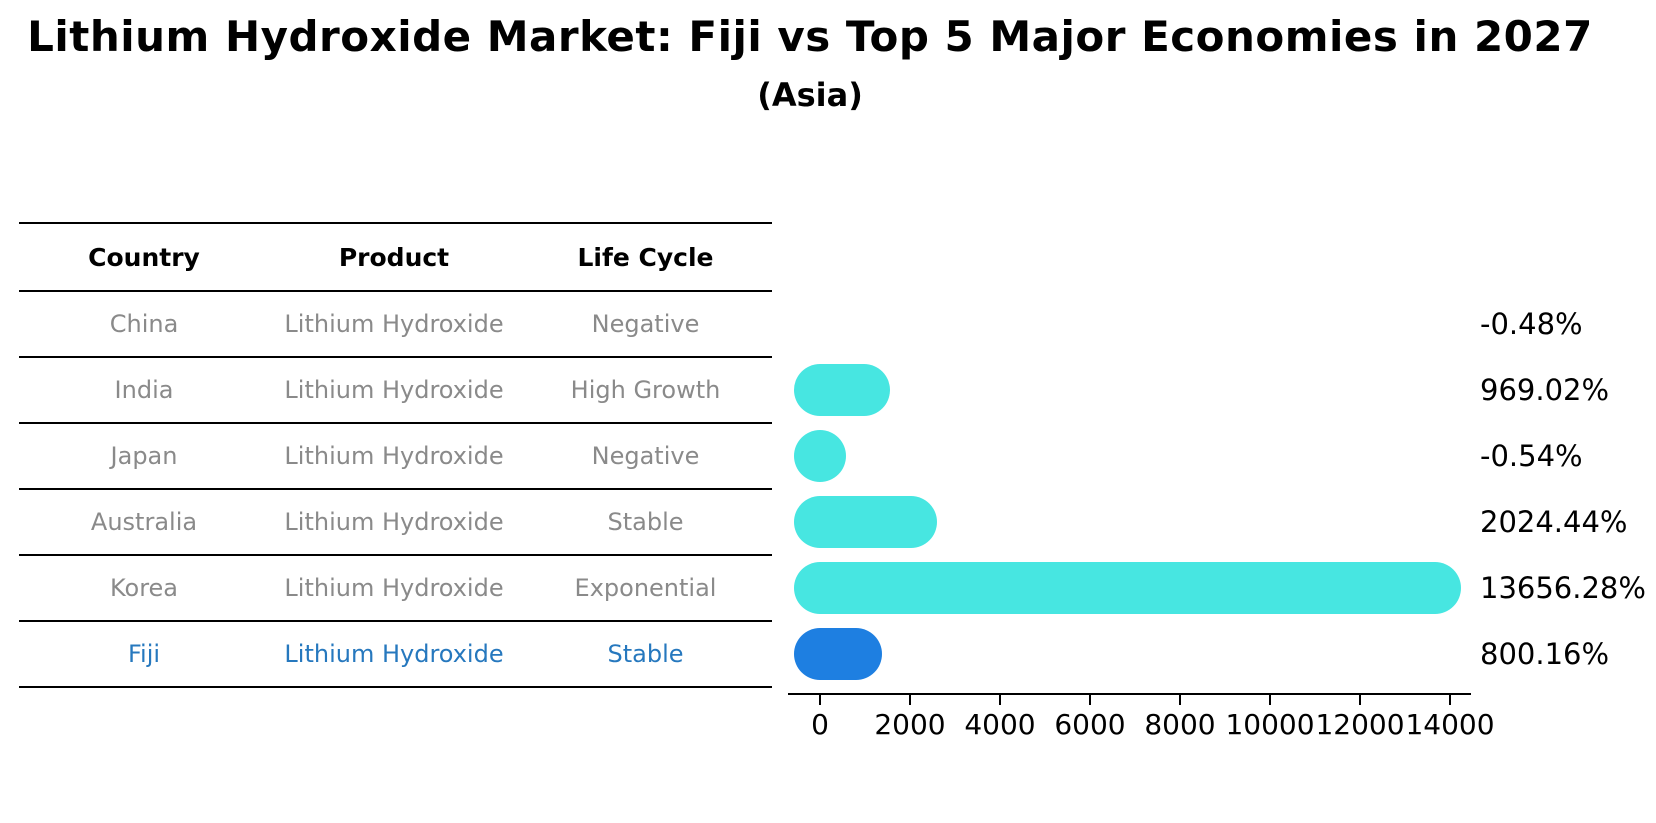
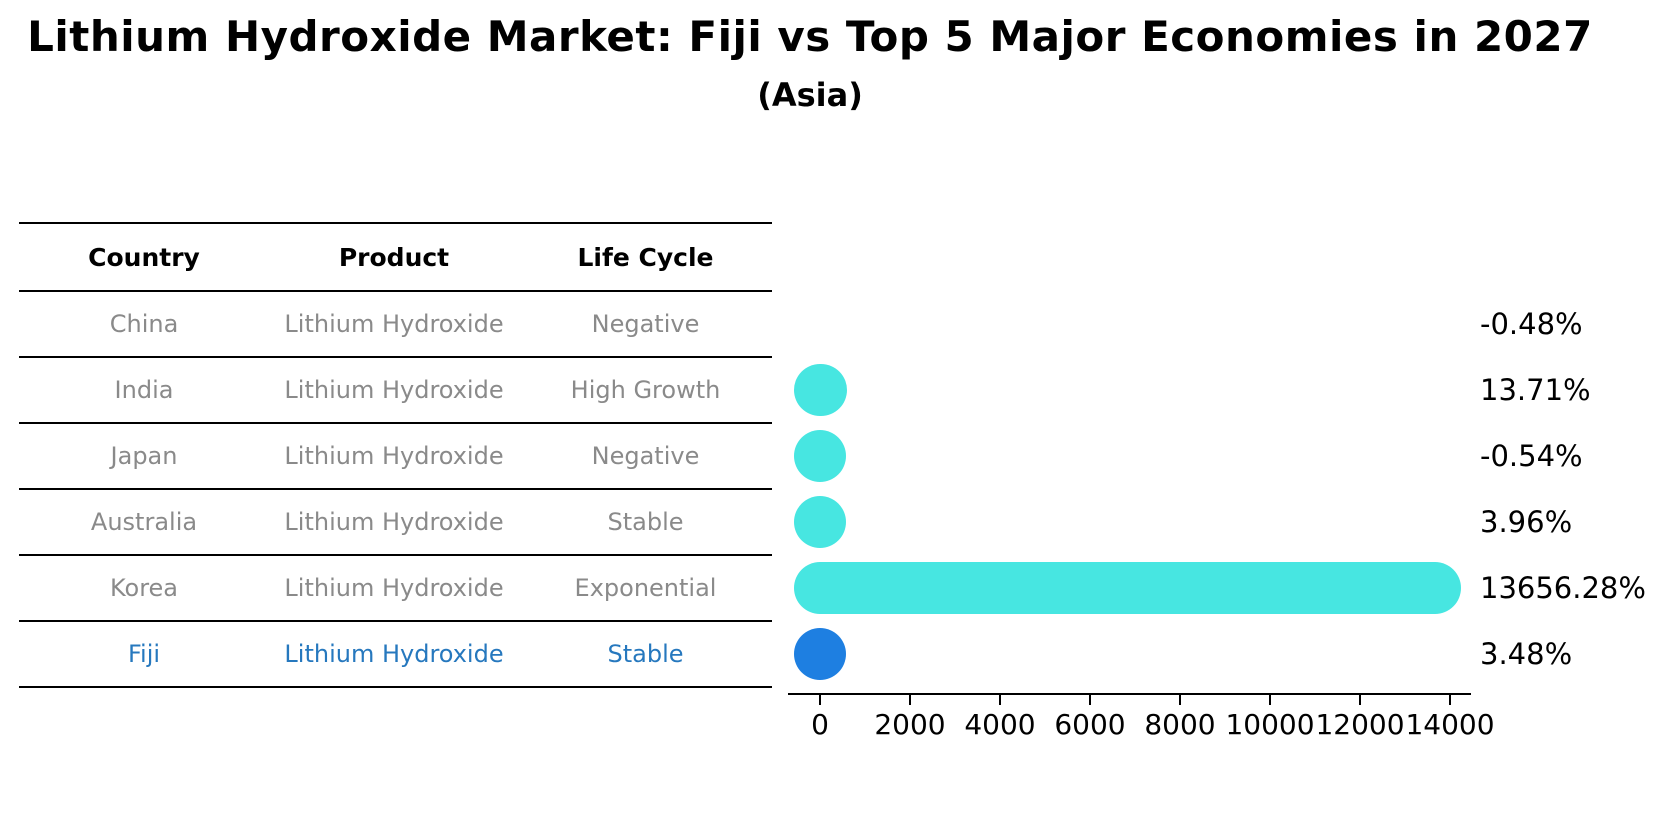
India: 969.02% -> 13.71%
Australia: 2024.44% -> 3.96%
Fiji: 800.16% -> 3.48%
